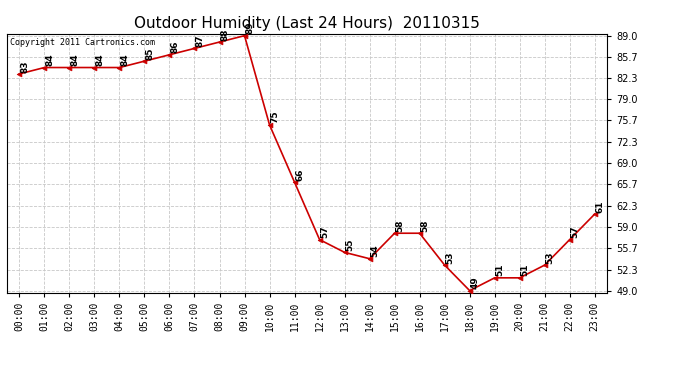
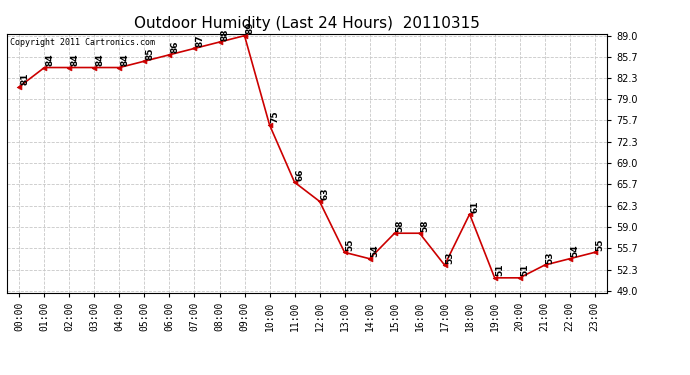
00:00: 83 -> 81
12:00: 57 -> 63
18:00: 49 -> 61
22:00: 57 -> 54
23:00: 61 -> 55
